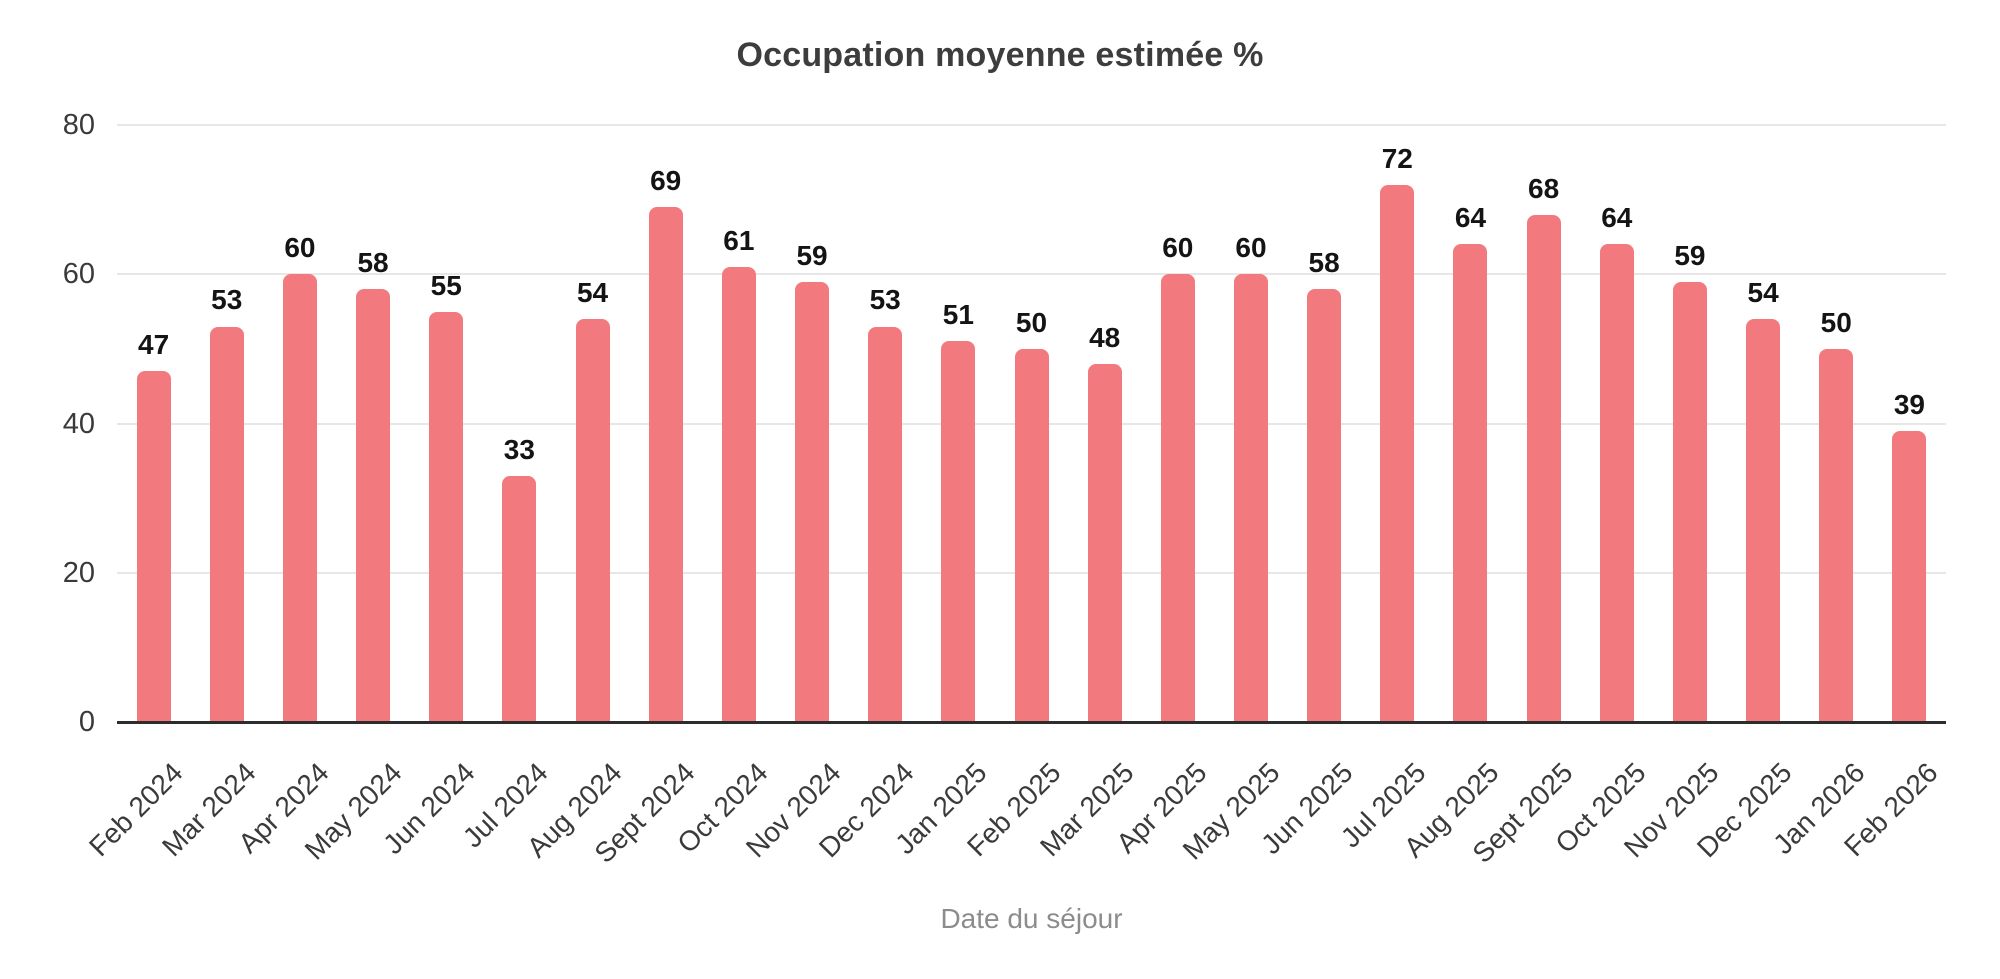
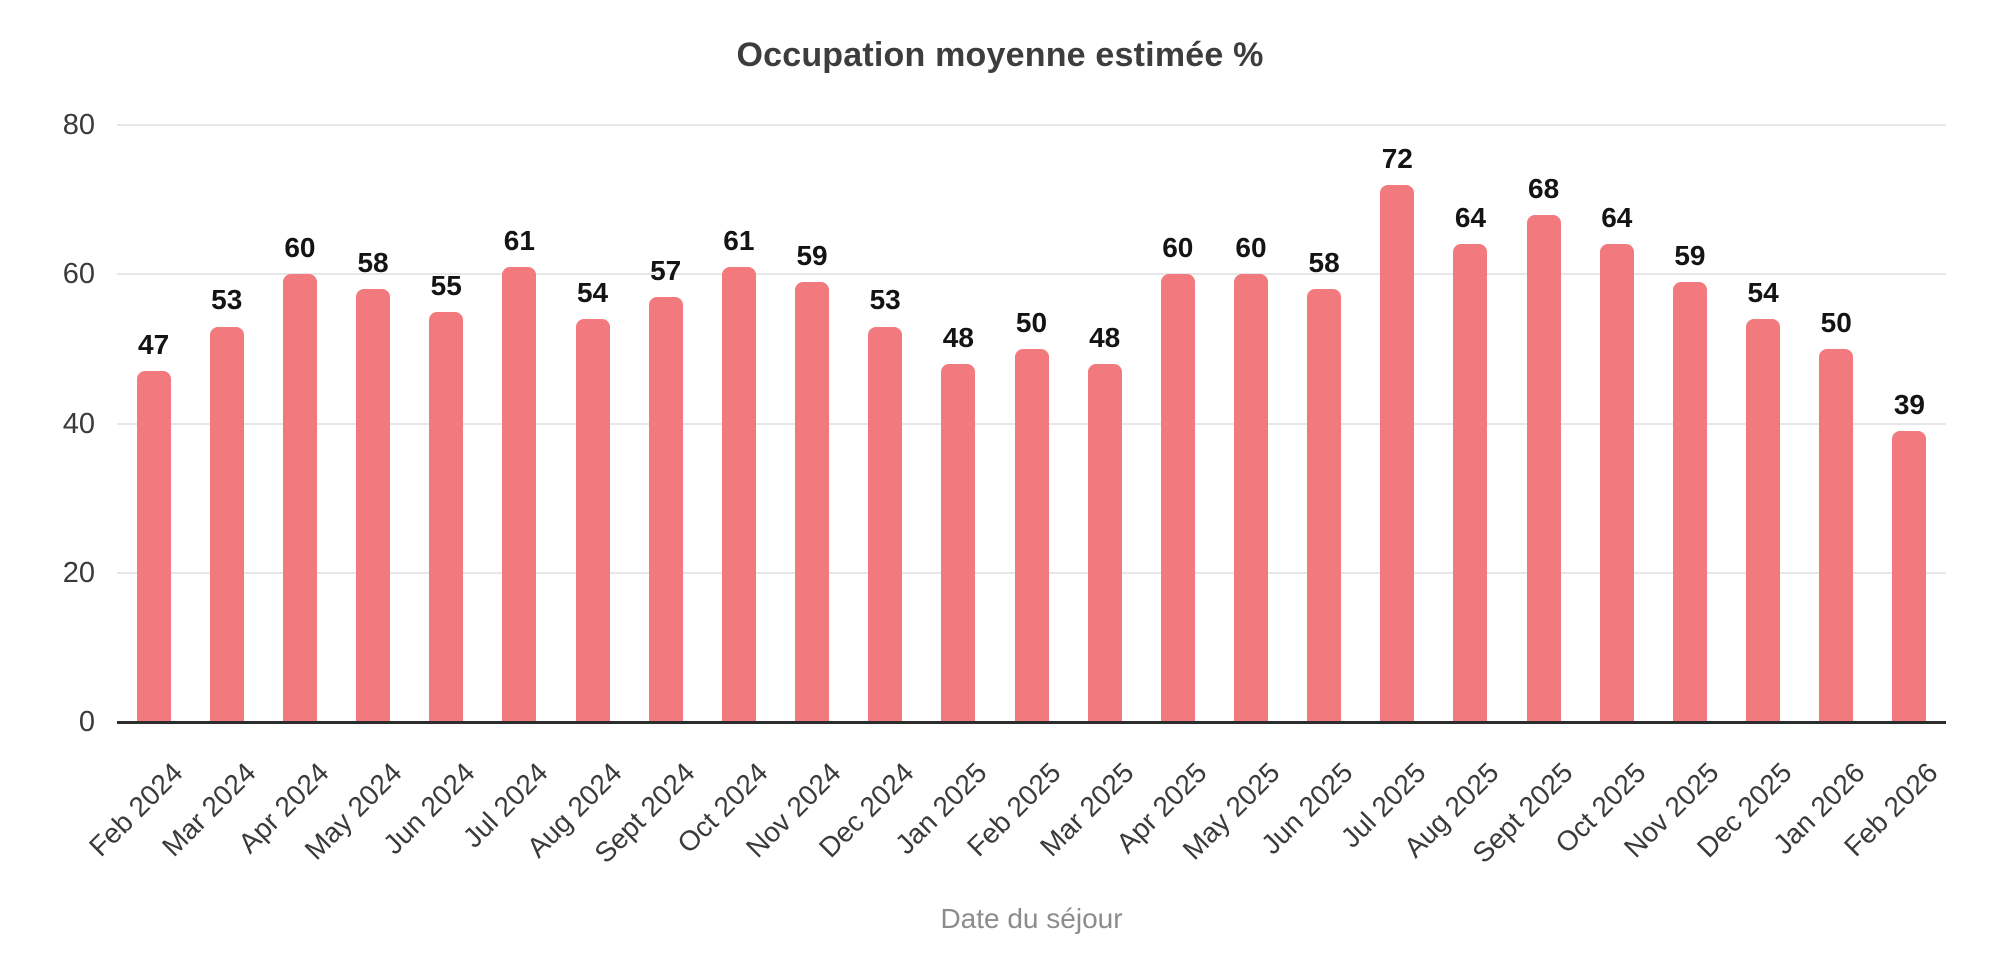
Jul 2024: 33 -> 61
Sept 2024: 69 -> 57
Jan 2025: 51 -> 48
